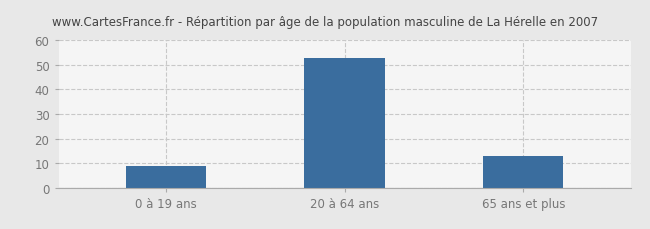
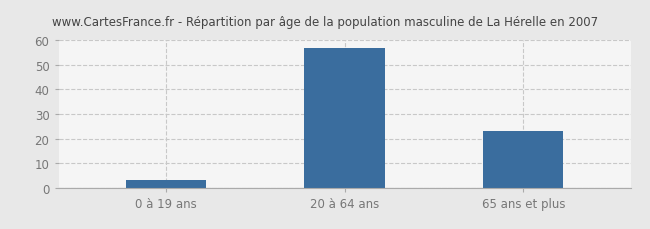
0 à 19 ans: 9 -> 3
20 à 64 ans: 53 -> 57
65 ans et plus: 13 -> 23
